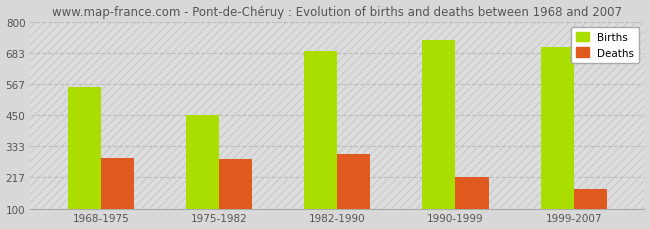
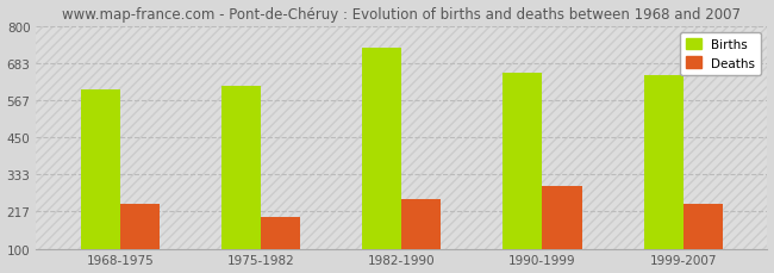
Births/1968-1975: 555 -> 600
Deaths/1968-1975: 290 -> 240
Births/1975-1982: 450 -> 612
Deaths/1975-1982: 285 -> 200
Births/1982-1990: 690 -> 732
Deaths/1982-1990: 305 -> 256
Births/1990-1999: 730 -> 651
Deaths/1990-1999: 220 -> 295
Births/1999-2007: 705 -> 645
Deaths/1999-2007: 175 -> 240
